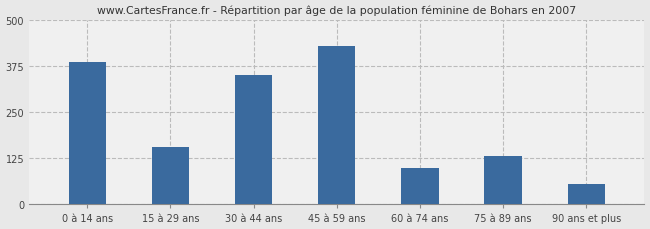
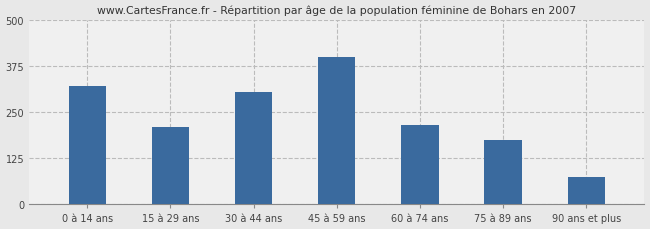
0 à 14 ans: 385 -> 320
15 à 29 ans: 155 -> 210
30 à 44 ans: 350 -> 305
45 à 59 ans: 430 -> 400
60 à 74 ans: 100 -> 215
75 à 89 ans: 130 -> 175
90 ans et plus: 55 -> 75
